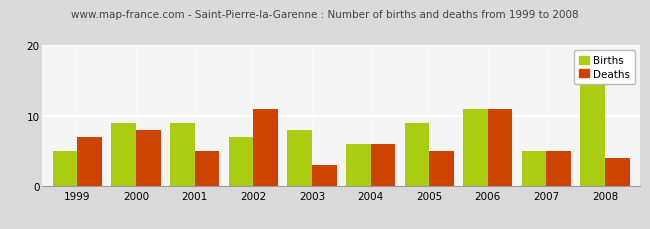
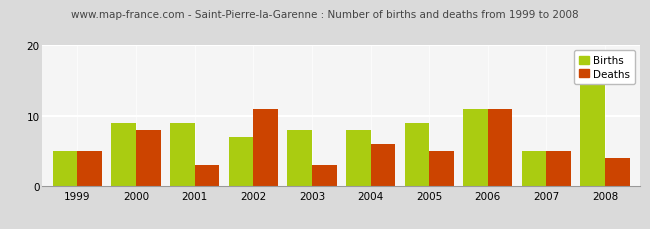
Deaths/1999: 7 -> 5
Deaths/2001: 5 -> 3
Births/2004: 6 -> 8
